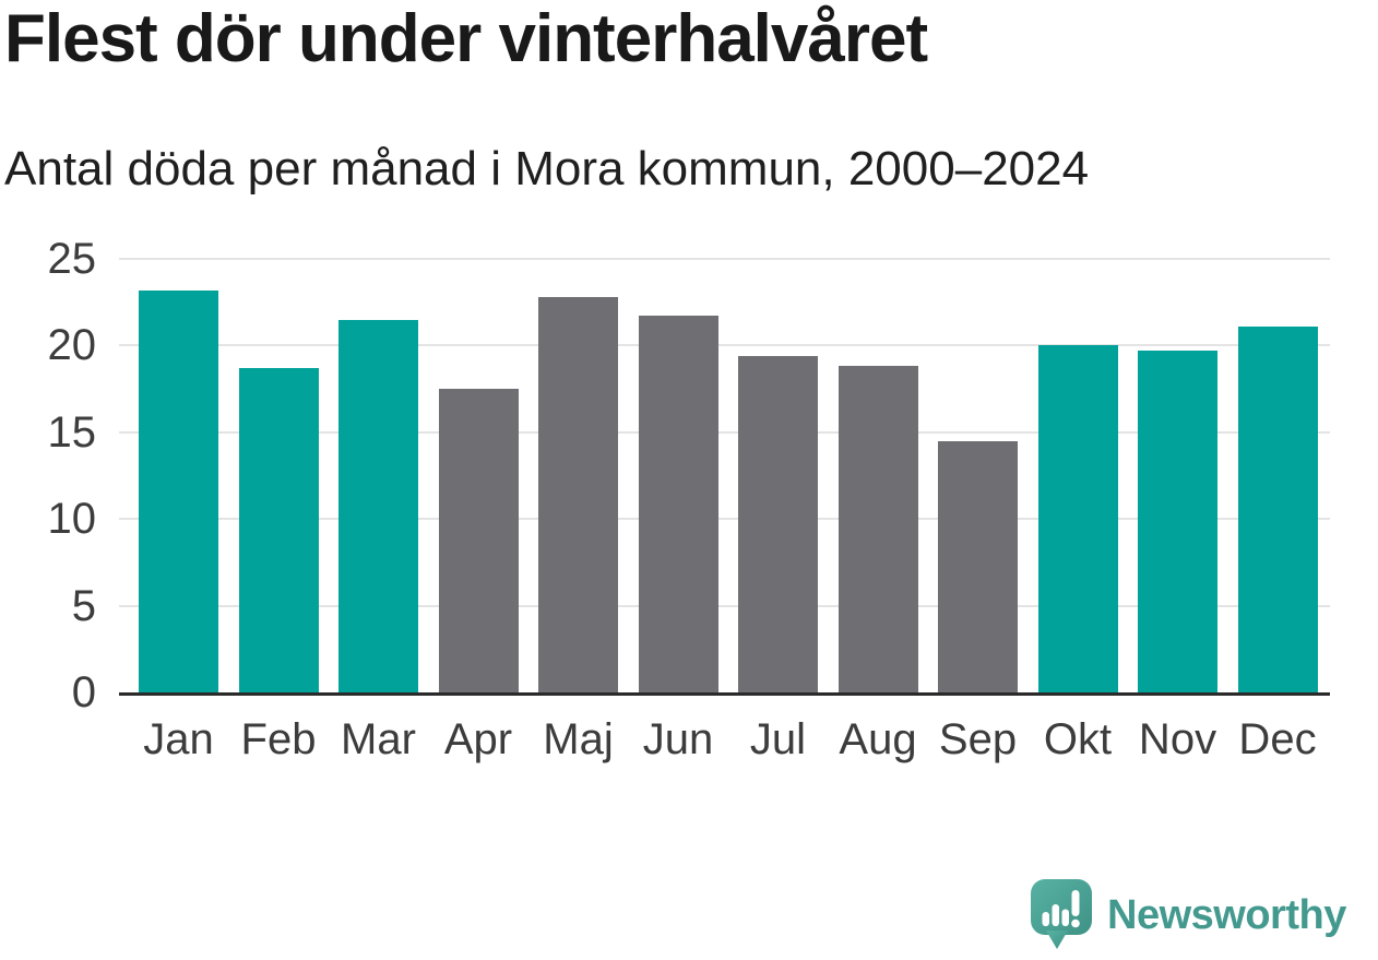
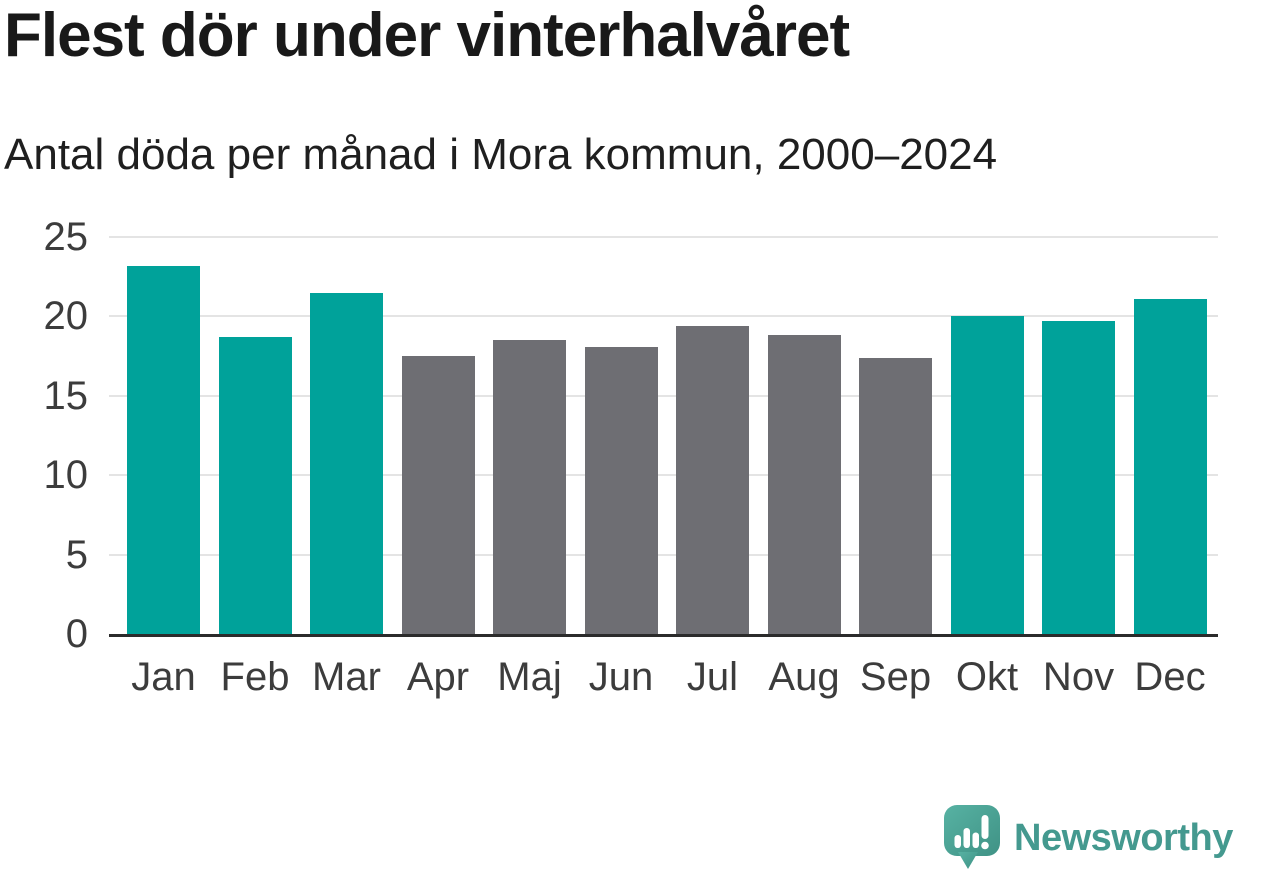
Maj: 22.8 -> 18.5
Jun: 21.7 -> 18.1
Sep: 14.5 -> 17.4
